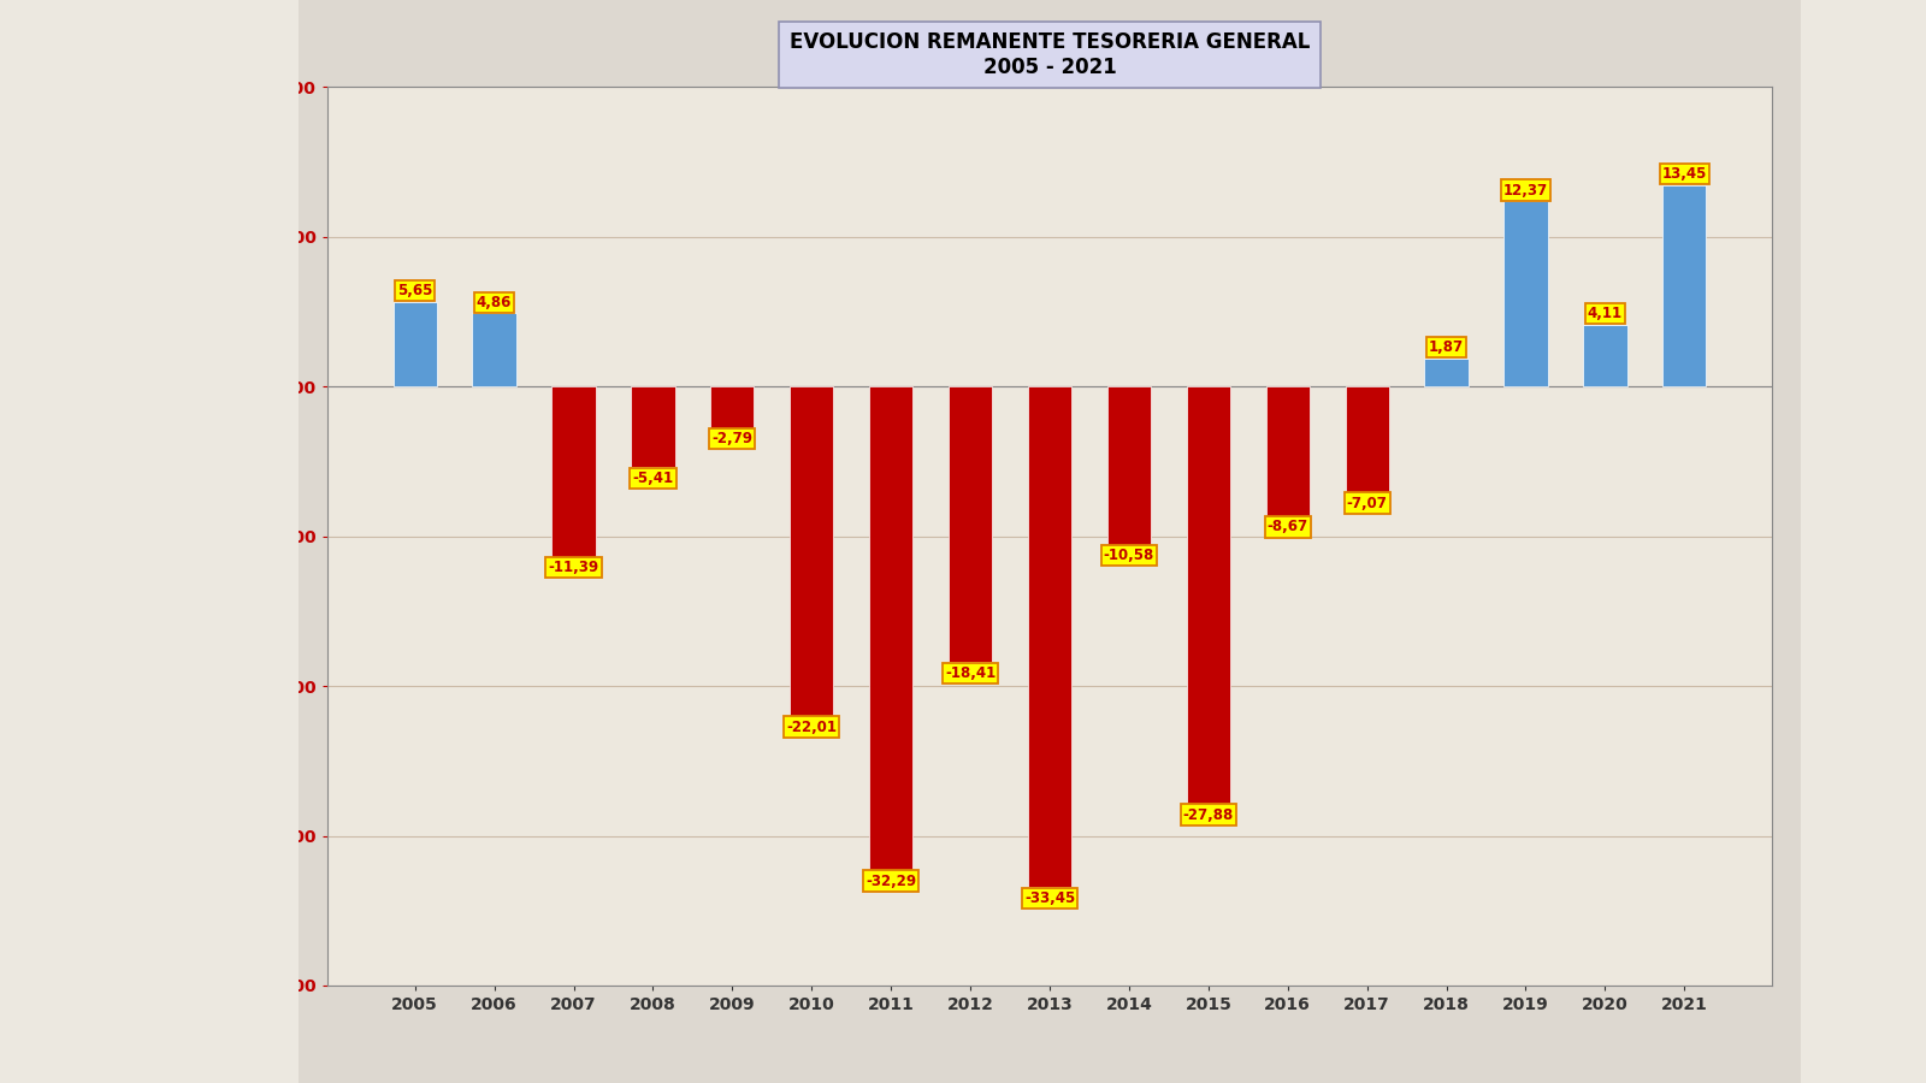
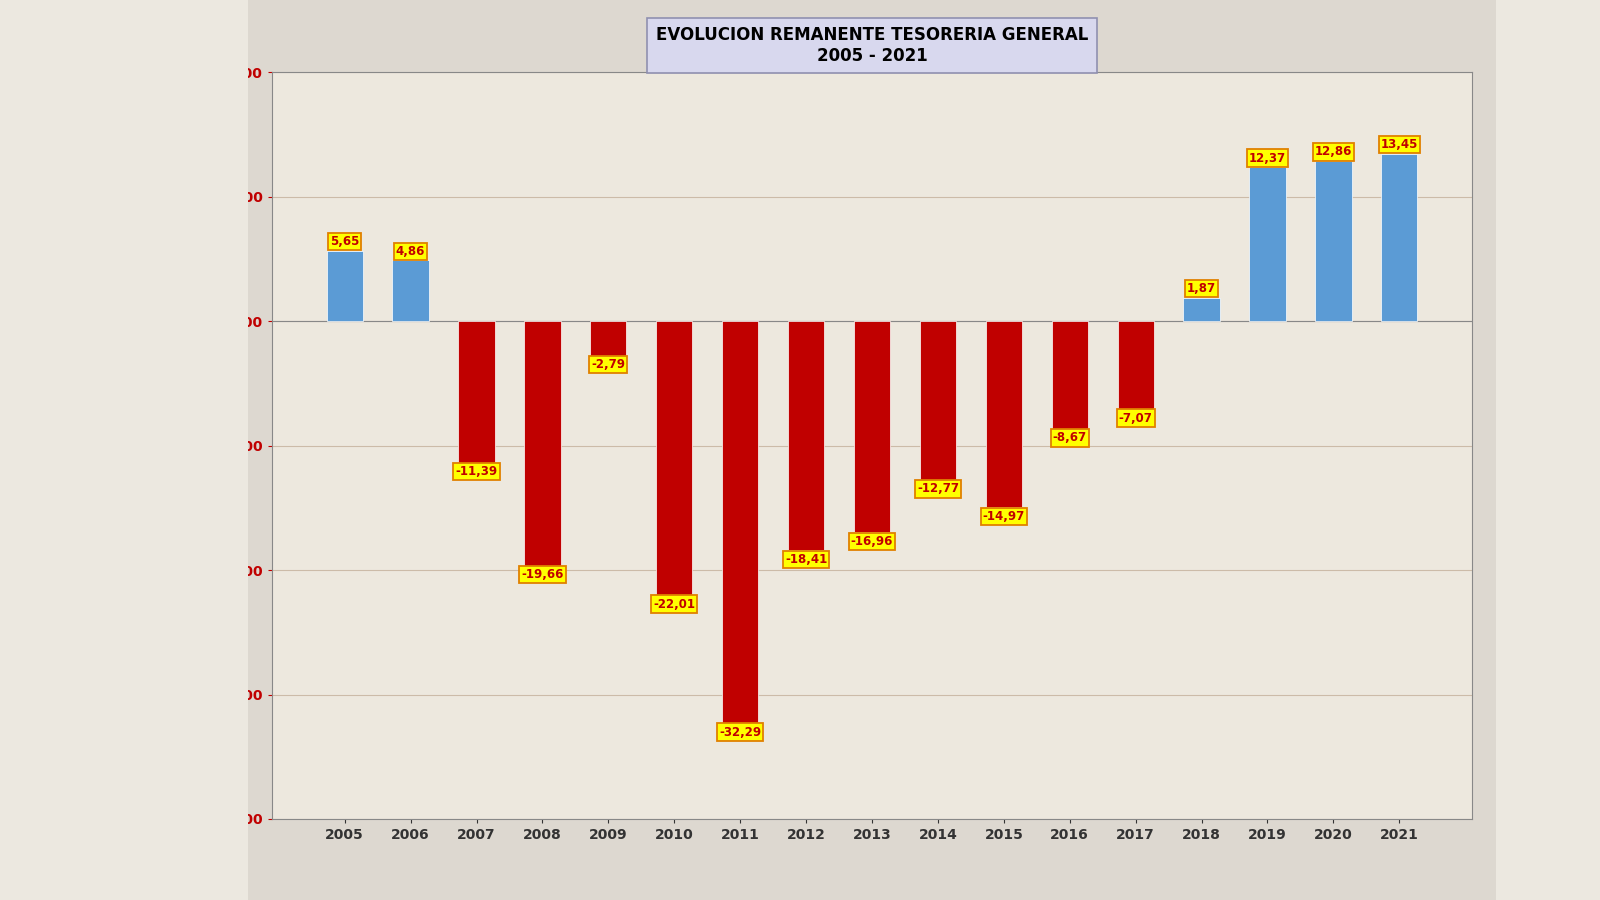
2008: -5,41 -> -19,66
2013: -33,45 -> -16,96
2014: -10,58 -> -12,77
2015: -27,88 -> -14,97
2020: 4,11 -> 12,86
